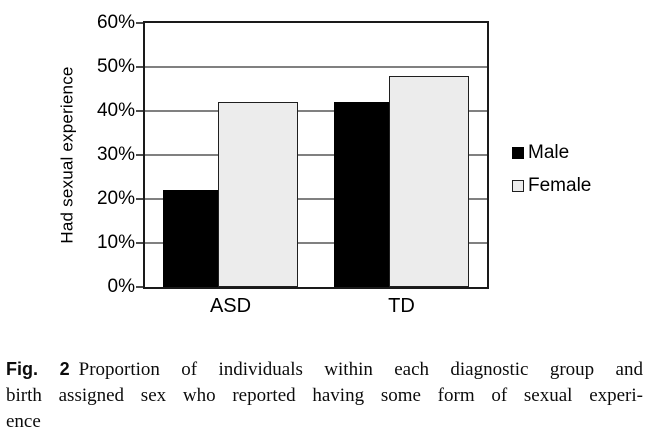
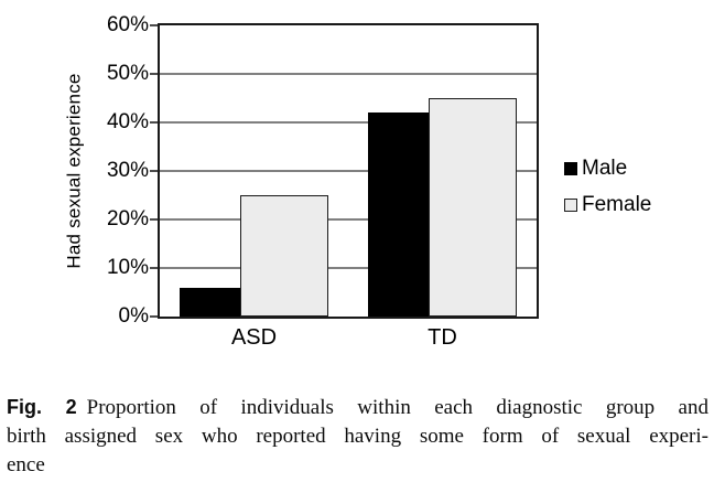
Male/ASD: 22% -> 6%
Female/ASD: 42% -> 25%
Female/TD: 48% -> 45%
